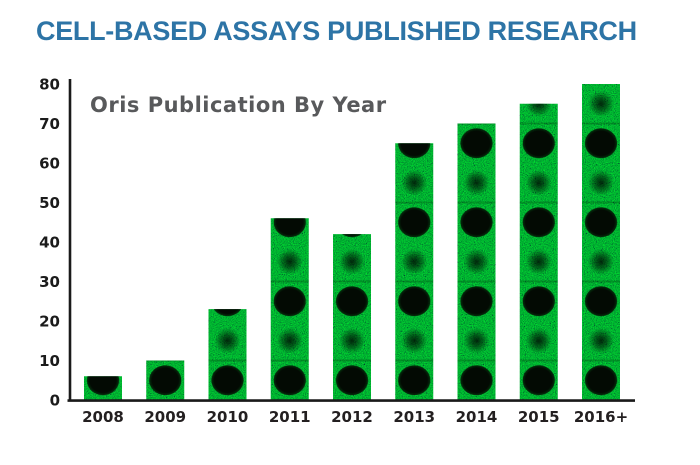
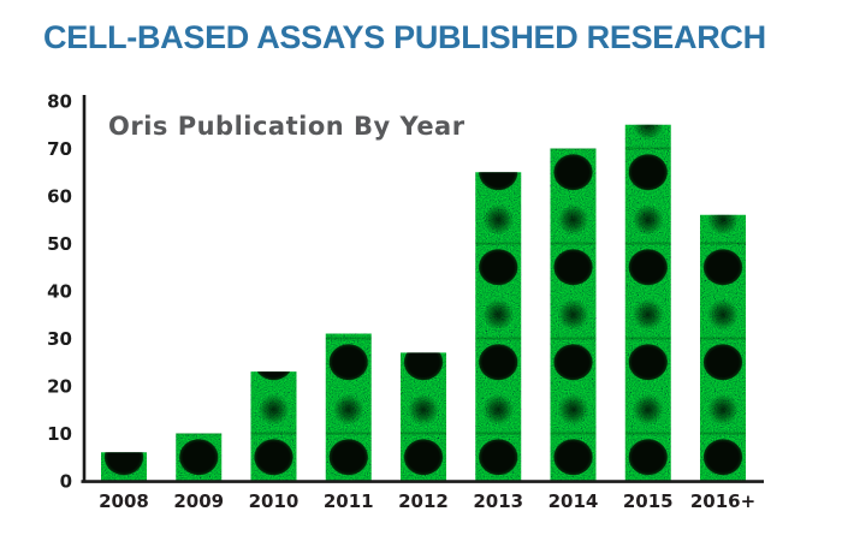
2011: 46 -> 31
2012: 42 -> 27
2016+: 80 -> 56
